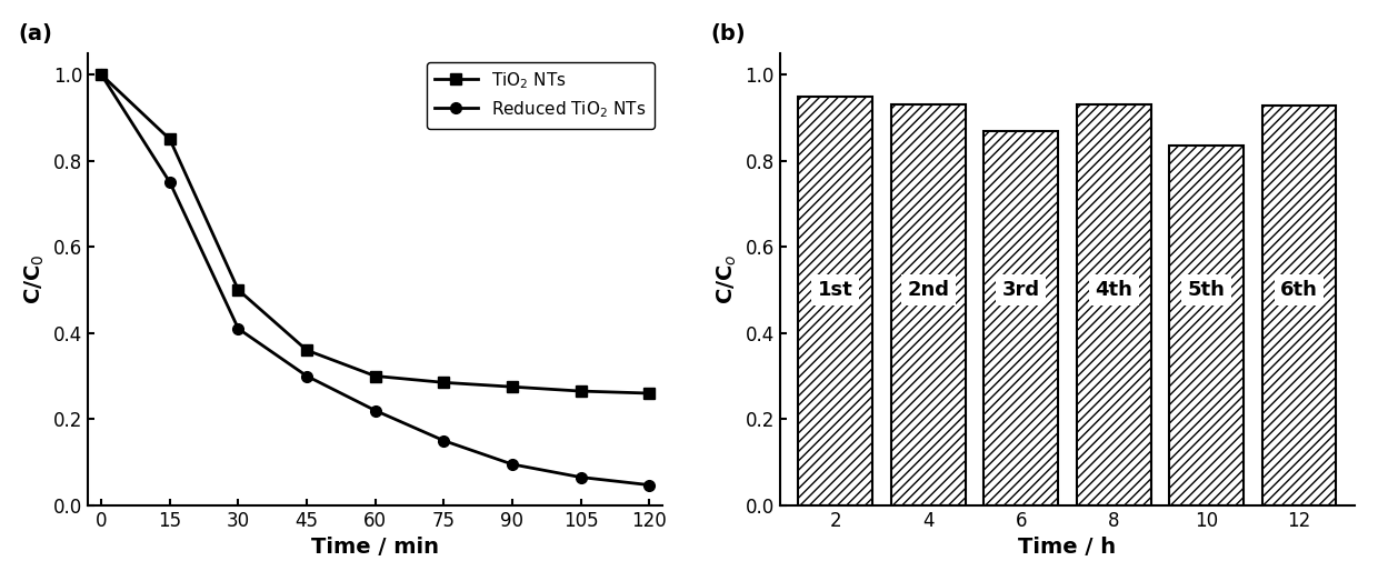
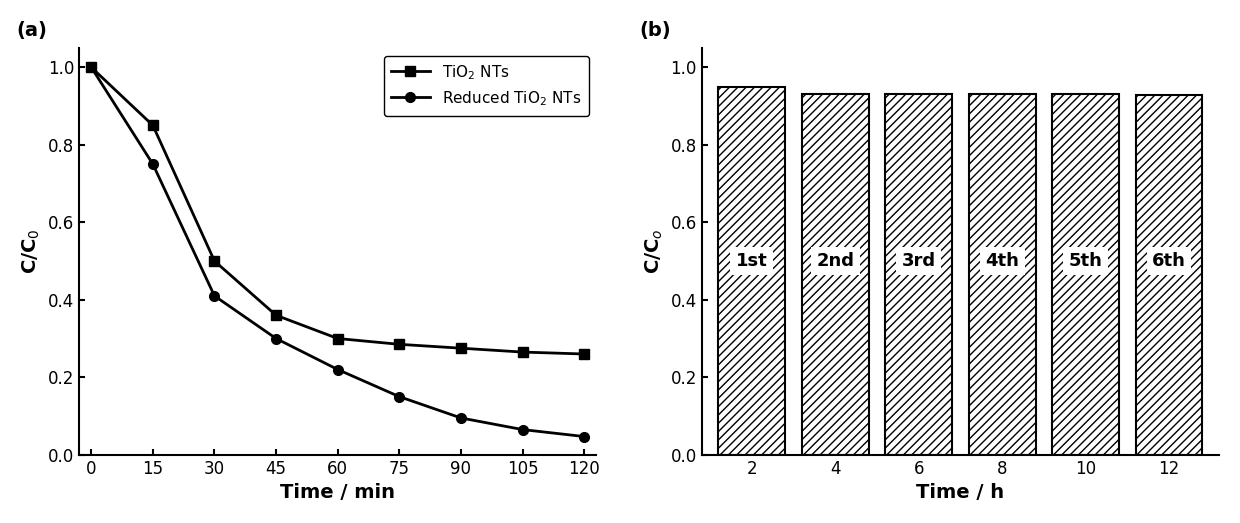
6: 0.870 -> 0.930
10: 0.835 -> 0.930
